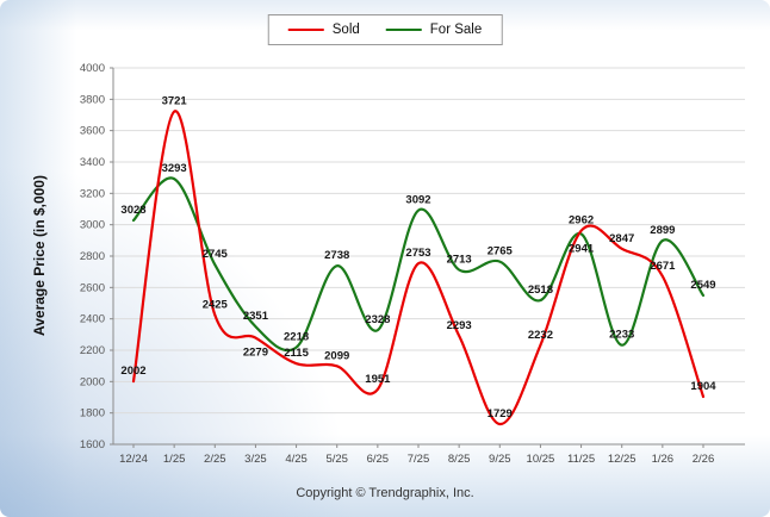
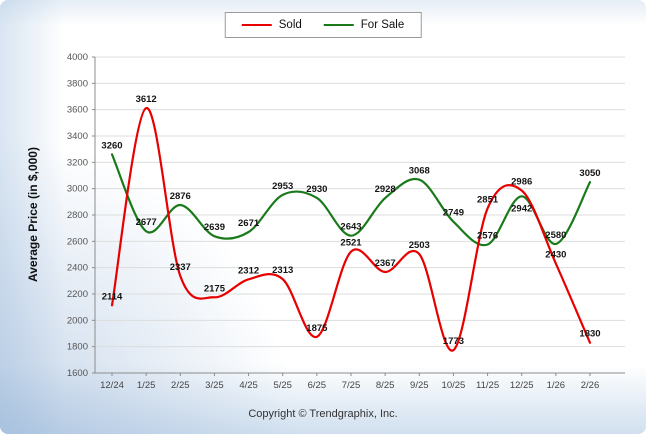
Sold/12/24: 2002 -> 2114
For Sale/12/24: 3028 -> 3260
Sold/1/25: 3721 -> 3612
For Sale/1/25: 3293 -> 2677
Sold/2/25: 2425 -> 2337
For Sale/2/25: 2745 -> 2876
Sold/3/25: 2279 -> 2175
For Sale/3/25: 2351 -> 2639
Sold/4/25: 2115 -> 2312
For Sale/4/25: 2218 -> 2671
Sold/5/25: 2099 -> 2313
For Sale/5/25: 2738 -> 2953
Sold/6/25: 1951 -> 1875
For Sale/6/25: 2328 -> 2930
Sold/7/25: 2753 -> 2521
For Sale/7/25: 3092 -> 2643
Sold/8/25: 2293 -> 2367
For Sale/8/25: 2713 -> 2928
Sold/9/25: 1729 -> 2503
For Sale/9/25: 2765 -> 3068
Sold/10/25: 2232 -> 1773
For Sale/10/25: 2518 -> 2749
Sold/11/25: 2962 -> 2851
For Sale/11/25: 2941 -> 2576
Sold/12/25: 2847 -> 2986
For Sale/12/25: 2233 -> 2942
Sold/1/26: 2671 -> 2430
For Sale/1/26: 2899 -> 2580
Sold/2/26: 1904 -> 1830
For Sale/2/26: 2549 -> 3050
